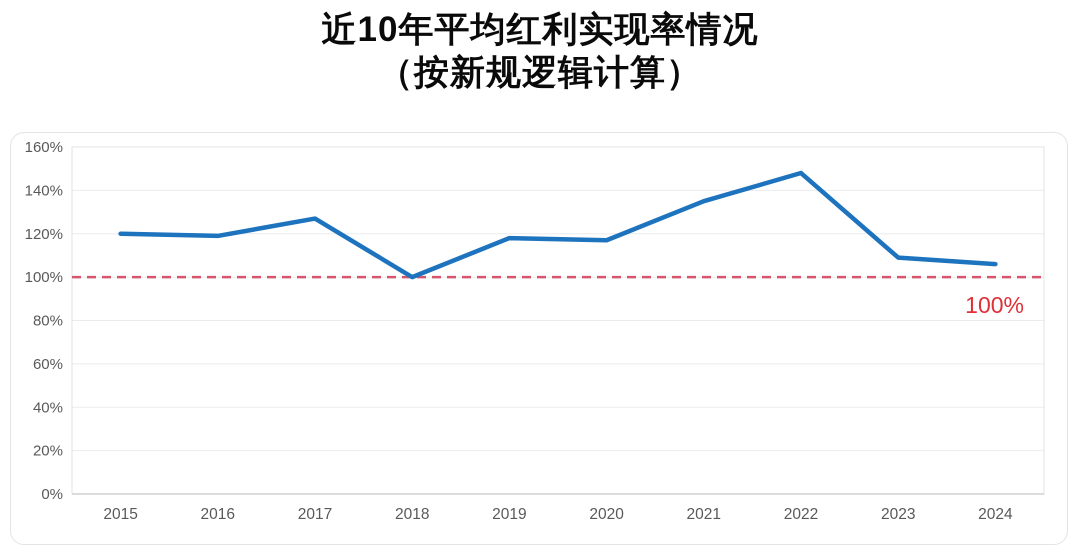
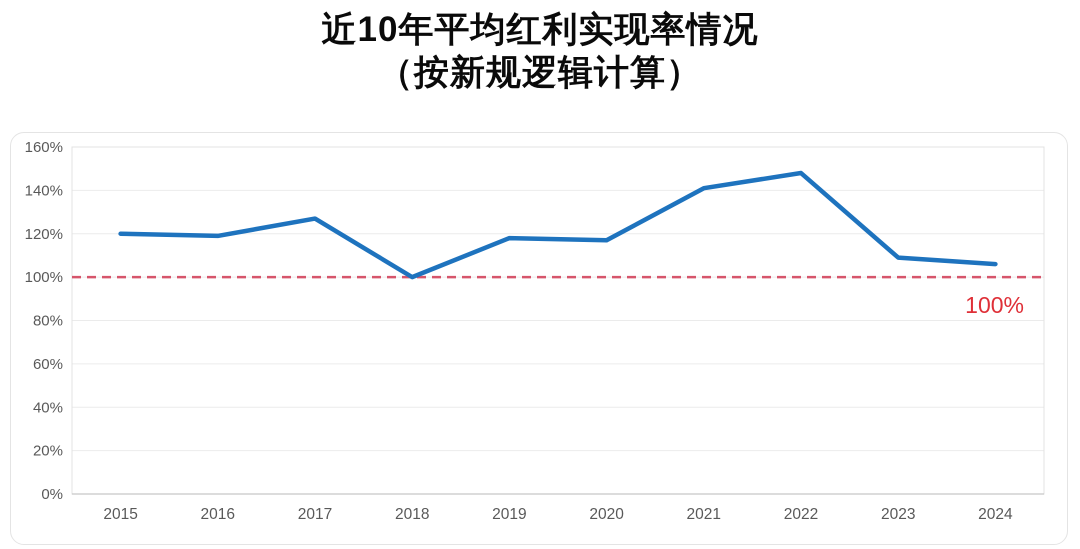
2021: 135% -> 141%
